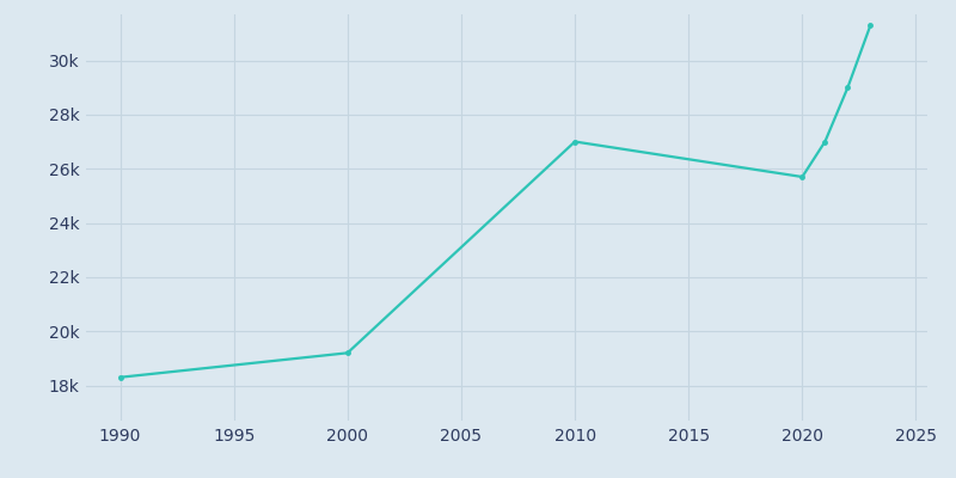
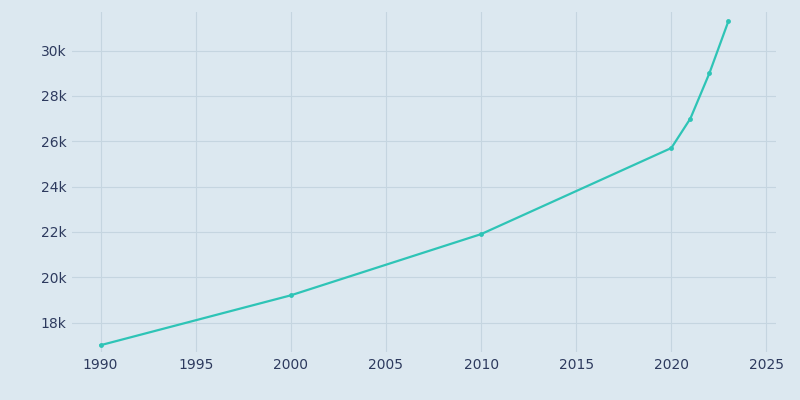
1990: 18.3k -> 17.0k
2010: 27.0k -> 21.9k
